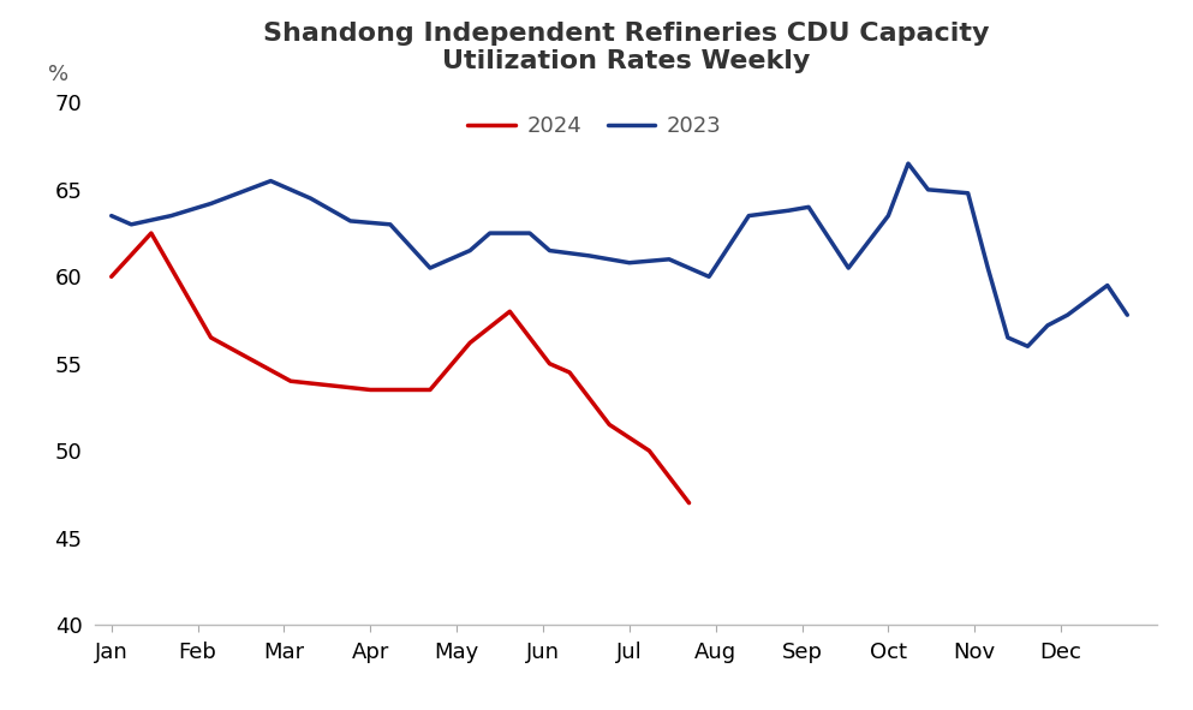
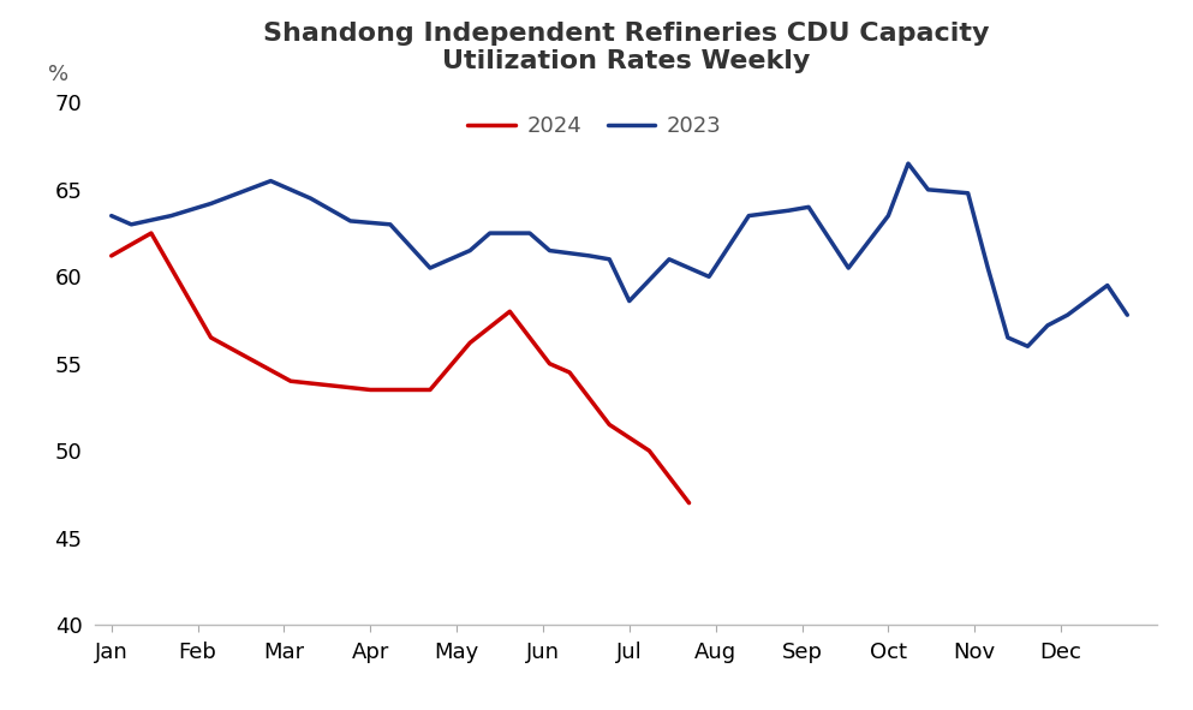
2024/Jan: 60.0 -> 61.2
2023/Jul: 60.8 -> 58.6
